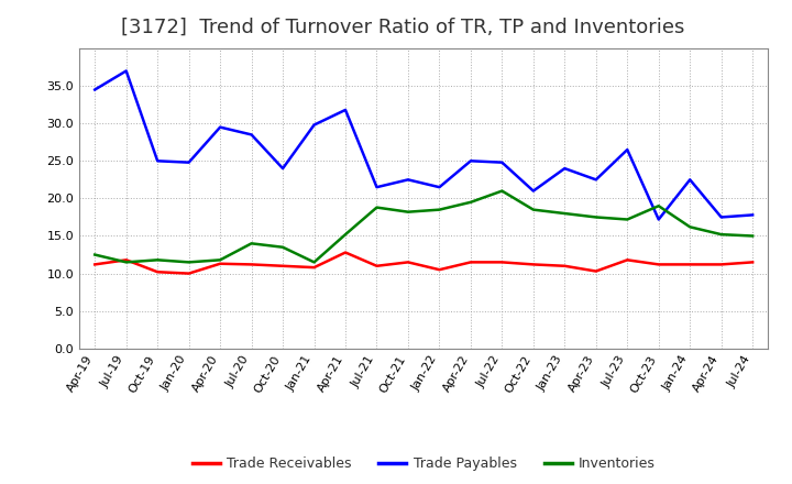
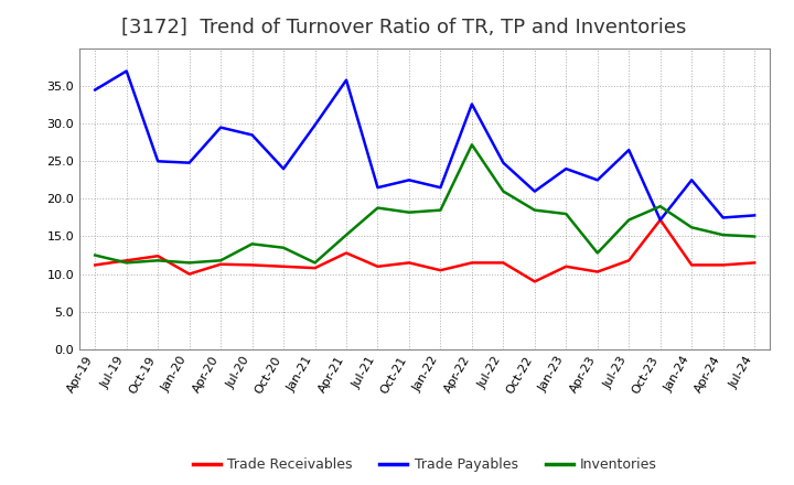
Trade Receivables/Oct-19: 10.2 -> 12.4
Trade Payables/Apr-21: 31.8 -> 35.8
Trade Payables/Apr-22: 25.0 -> 32.6
Inventories/Apr-22: 19.5 -> 27.2
Trade Receivables/Oct-22: 11.2 -> 9.0
Inventories/Apr-23: 17.5 -> 12.8
Trade Receivables/Oct-23: 11.2 -> 17.2
